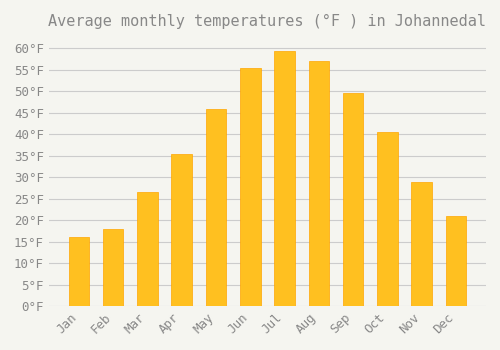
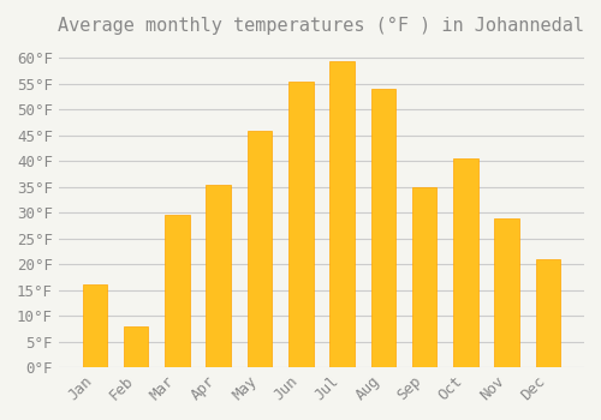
Feb: 18.0°F -> 8.0°F
Mar: 26.5°F -> 29.5°F
Aug: 57.0°F -> 54.0°F
Sep: 49.5°F -> 35.0°F
